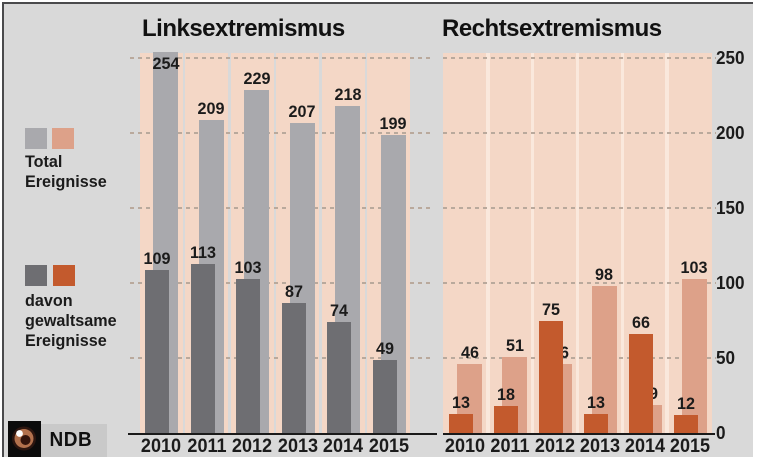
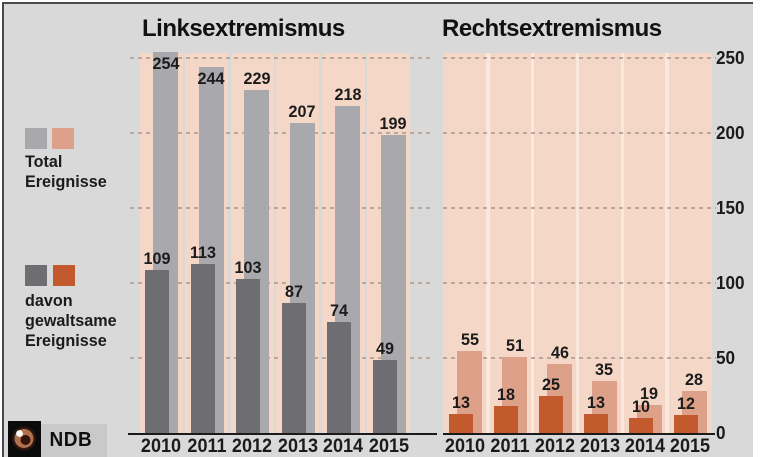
Linksextremismus/Total Ereignisse/2011: 209 -> 244
Rechtsextremismus/Total Ereignisse/2010: 46 -> 55
Rechtsextremismus/davon gewaltsame Ereignisse/2012: 75 -> 25
Rechtsextremismus/Total Ereignisse/2013: 98 -> 35
Rechtsextremismus/davon gewaltsame Ereignisse/2014: 66 -> 10
Rechtsextremismus/Total Ereignisse/2015: 103 -> 28
